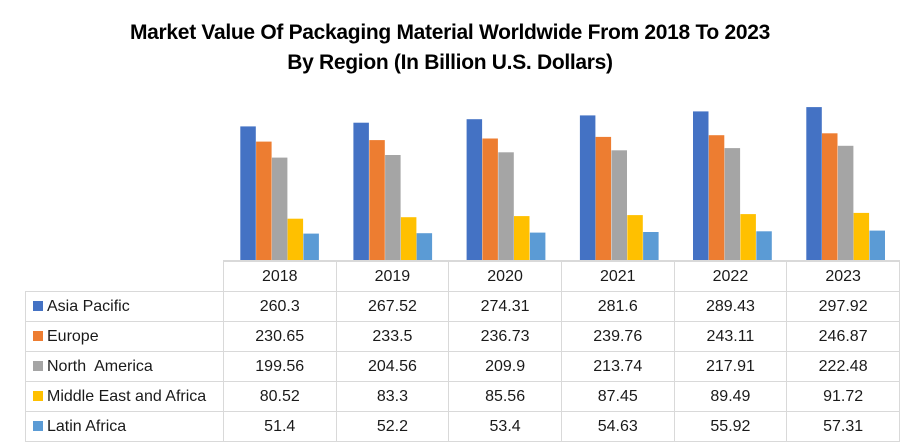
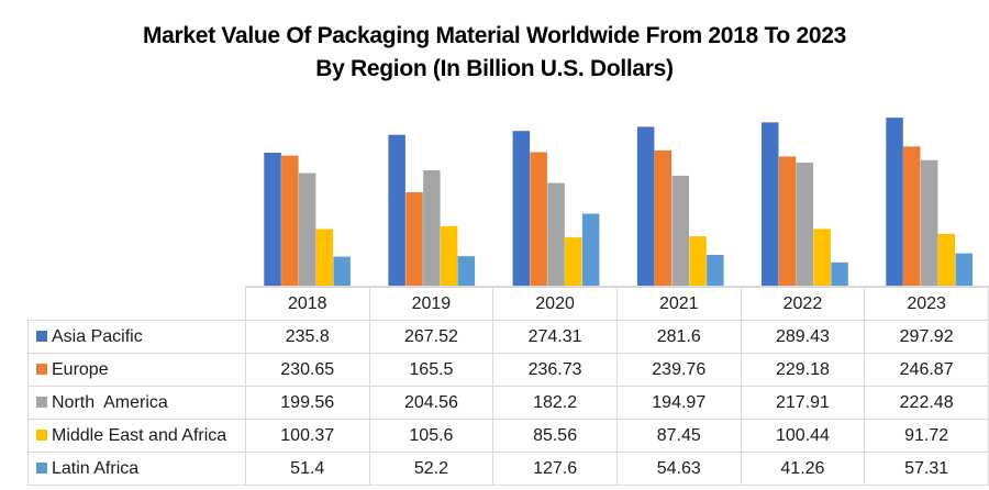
Asia Pacific/2018: 260.3 -> 235.8
Middle East and Africa/2018: 80.52 -> 100.37
Europe/2019: 233.5 -> 165.5
Middle East and Africa/2019: 83.3 -> 105.6
North America/2020: 209.9 -> 182.2
Latin Africa/2020: 53.4 -> 127.6
North America/2021: 213.74 -> 194.97
Europe/2022: 243.11 -> 229.18
Middle East and Africa/2022: 89.49 -> 100.44
Latin Africa/2022: 55.92 -> 41.26
